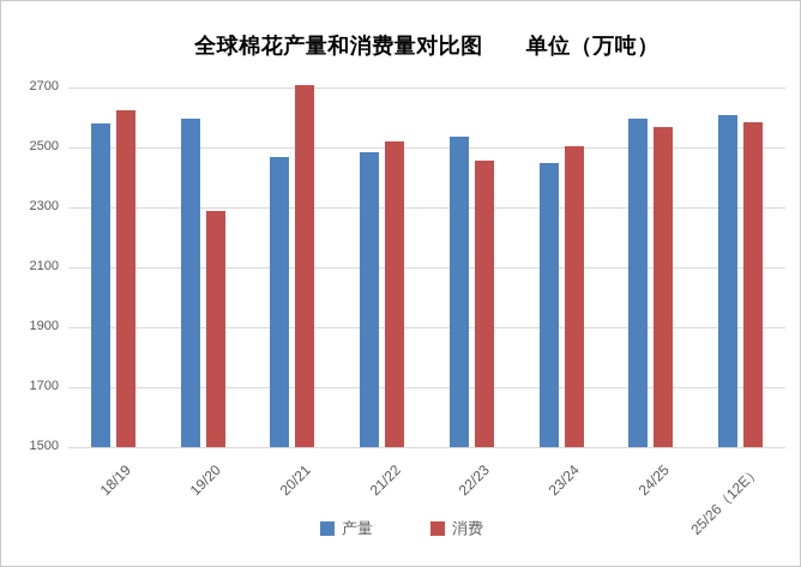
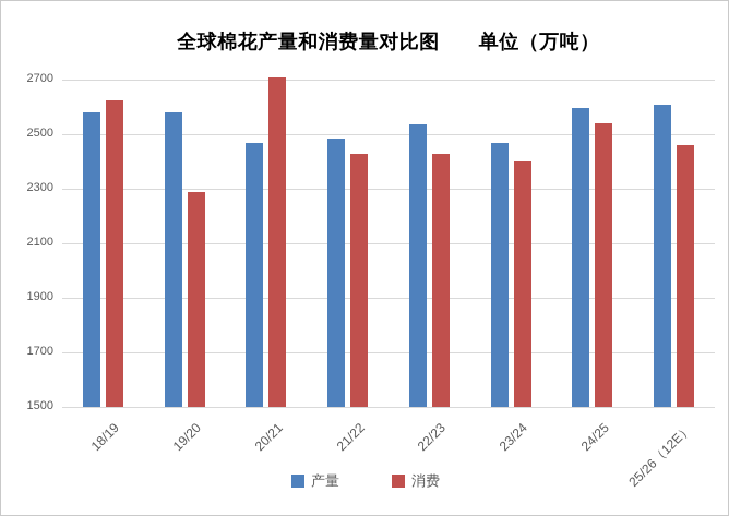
产量/19/20: 2600 -> 2580
消费/21/22: 2520 -> 2430
消费/22/23: 2460 -> 2430
产量/23/24: 2450 -> 2470
消费/23/24: 2500 -> 2400
消费/24/25: 2570 -> 2540
消费/25/26（12E）: 2580 -> 2460
